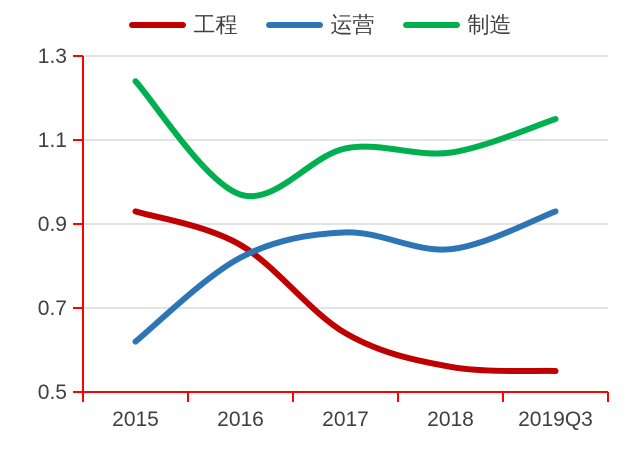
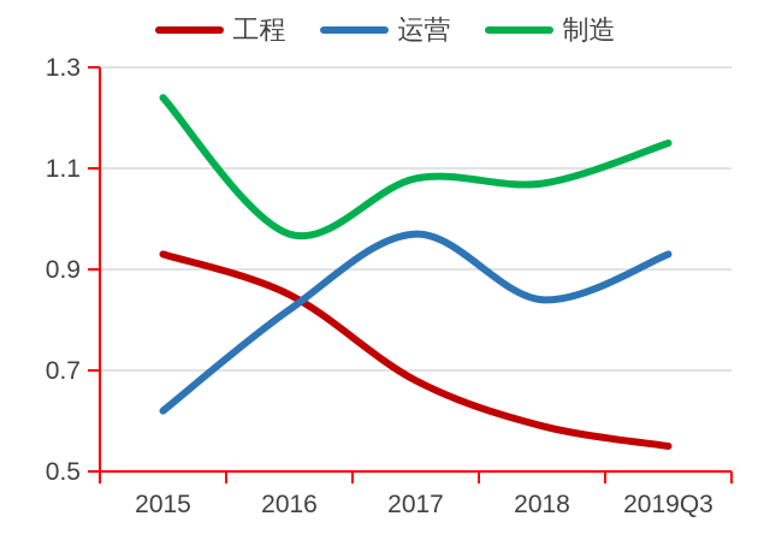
工程/2017: 0.64 -> 0.68
运营/2017: 0.88 -> 0.97
工程/2018: 0.56 -> 0.59
